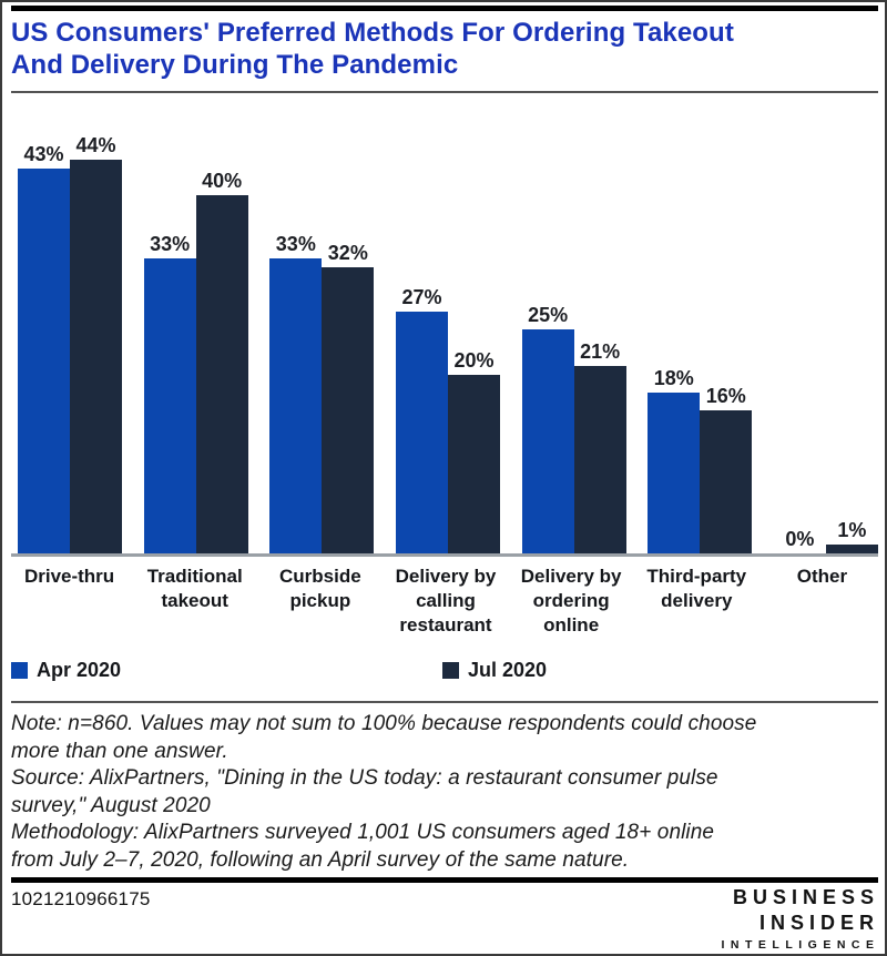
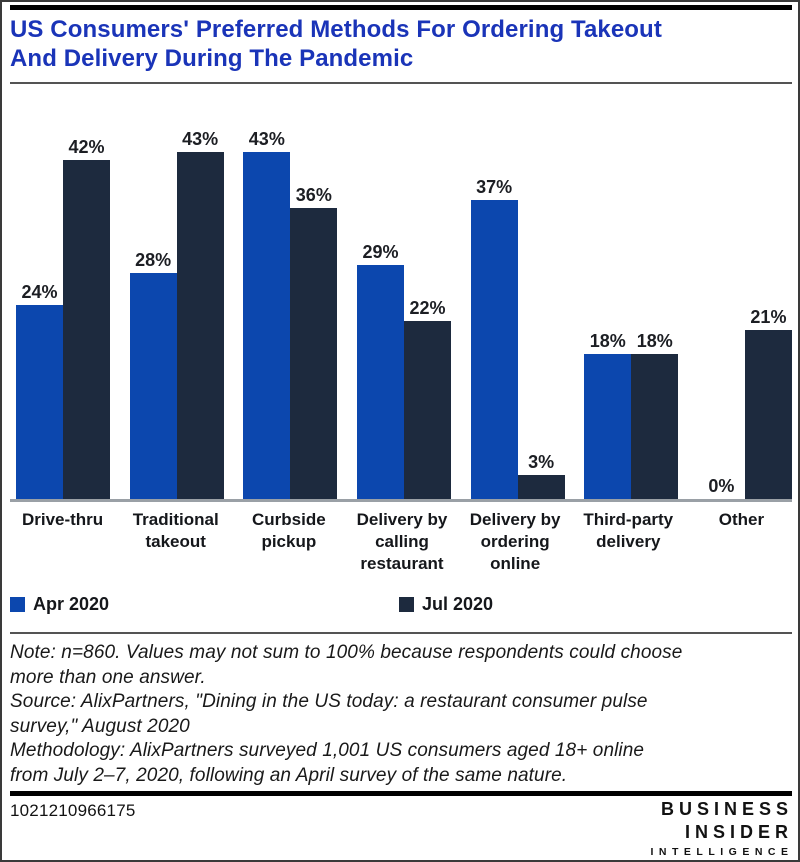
Apr 2020/Drive-thru: 43% -> 24%
Jul 2020/Drive-thru: 44% -> 42%
Apr 2020/Traditional takeout: 33% -> 28%
Jul 2020/Traditional takeout: 40% -> 43%
Apr 2020/Curbside pickup: 33% -> 43%
Jul 2020/Curbside pickup: 32% -> 36%
Apr 2020/Delivery by calling restaurant: 27% -> 29%
Jul 2020/Delivery by calling restaurant: 20% -> 22%
Apr 2020/Delivery by ordering online: 25% -> 37%
Jul 2020/Delivery by ordering online: 21% -> 3%
Jul 2020/Third-party delivery: 16% -> 18%
Jul 2020/Other: 1% -> 21%
